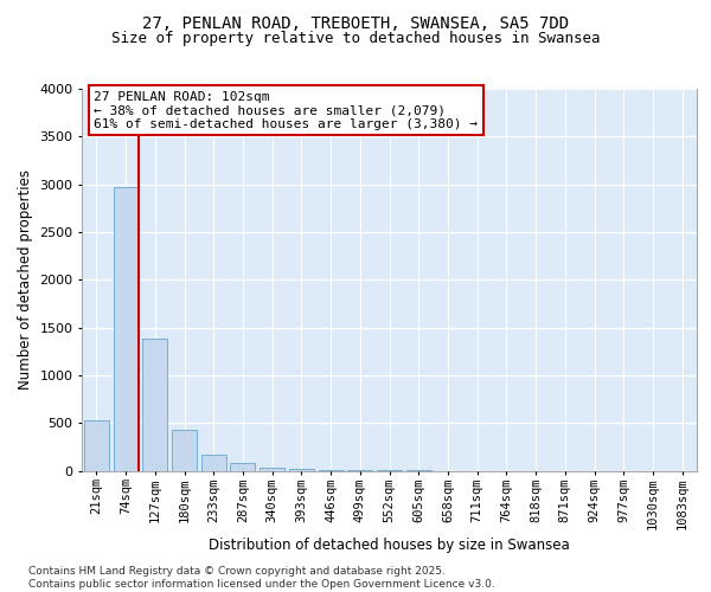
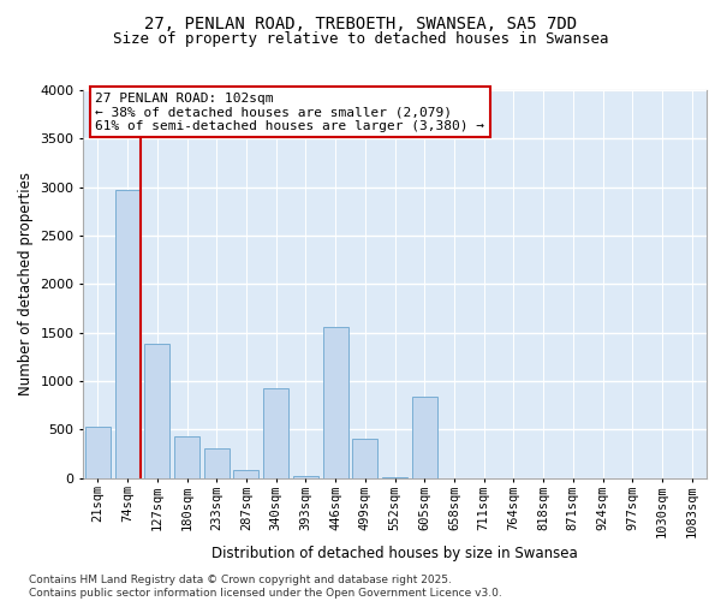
233sqm: 170 -> 300
340sqm: 30 -> 920
446sqm: 0 -> 1560
499sqm: 0 -> 400
605sqm: 0 -> 840
